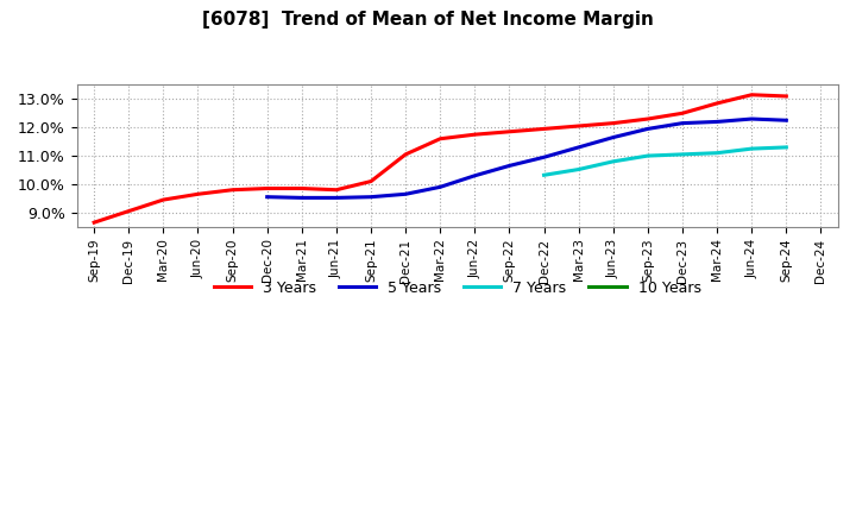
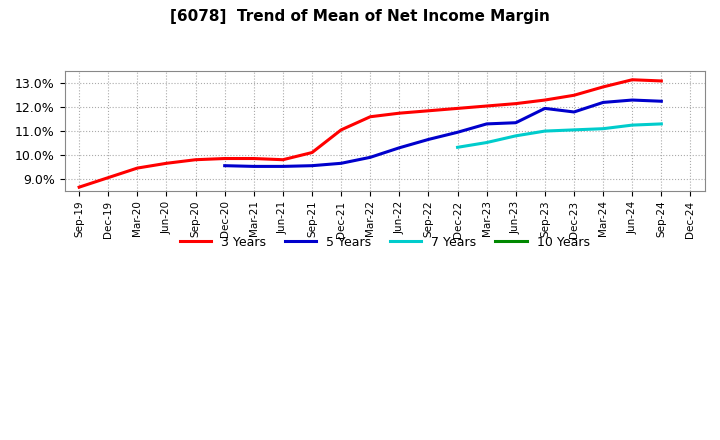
5 Years/Jun-23: 11.65% -> 11.35%
5 Years/Dec-23: 12.15% -> 11.80%
